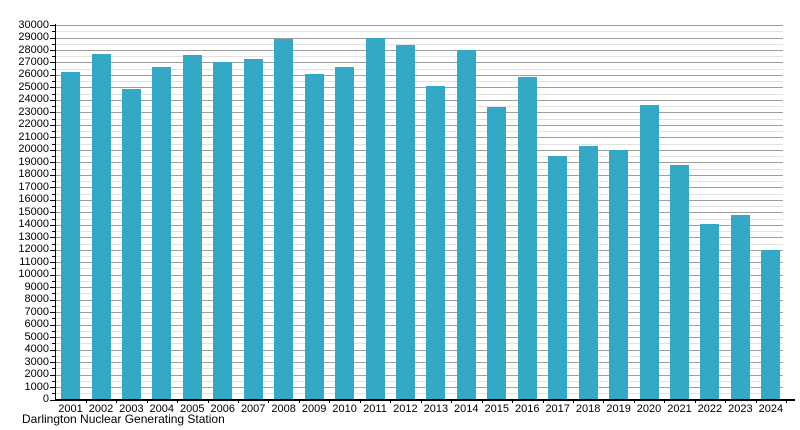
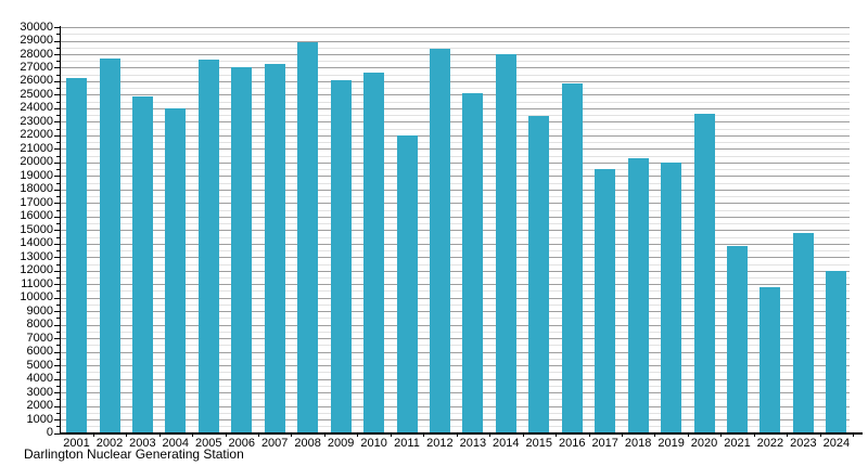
2004: 26600 -> 24000
2011: 29000 -> 22000
2021: 18800 -> 13800
2022: 14100 -> 10800
